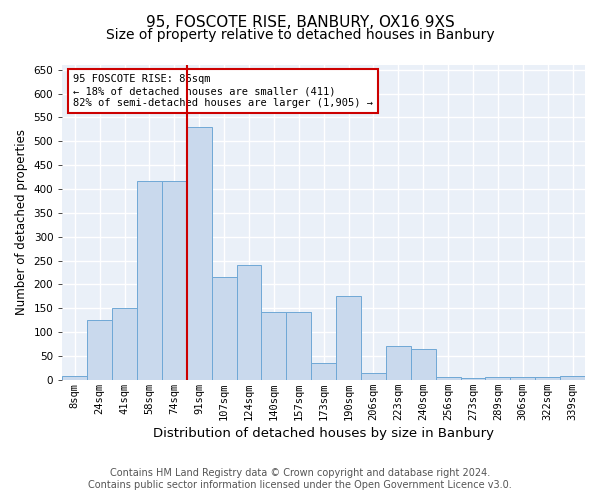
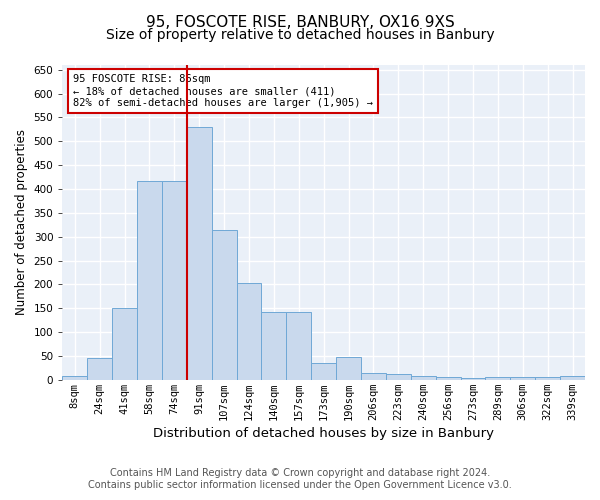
24sqm: 125 -> 45
107sqm: 215 -> 315
124sqm: 240 -> 203
190sqm: 175 -> 48
223sqm: 70 -> 13
240sqm: 65 -> 8
